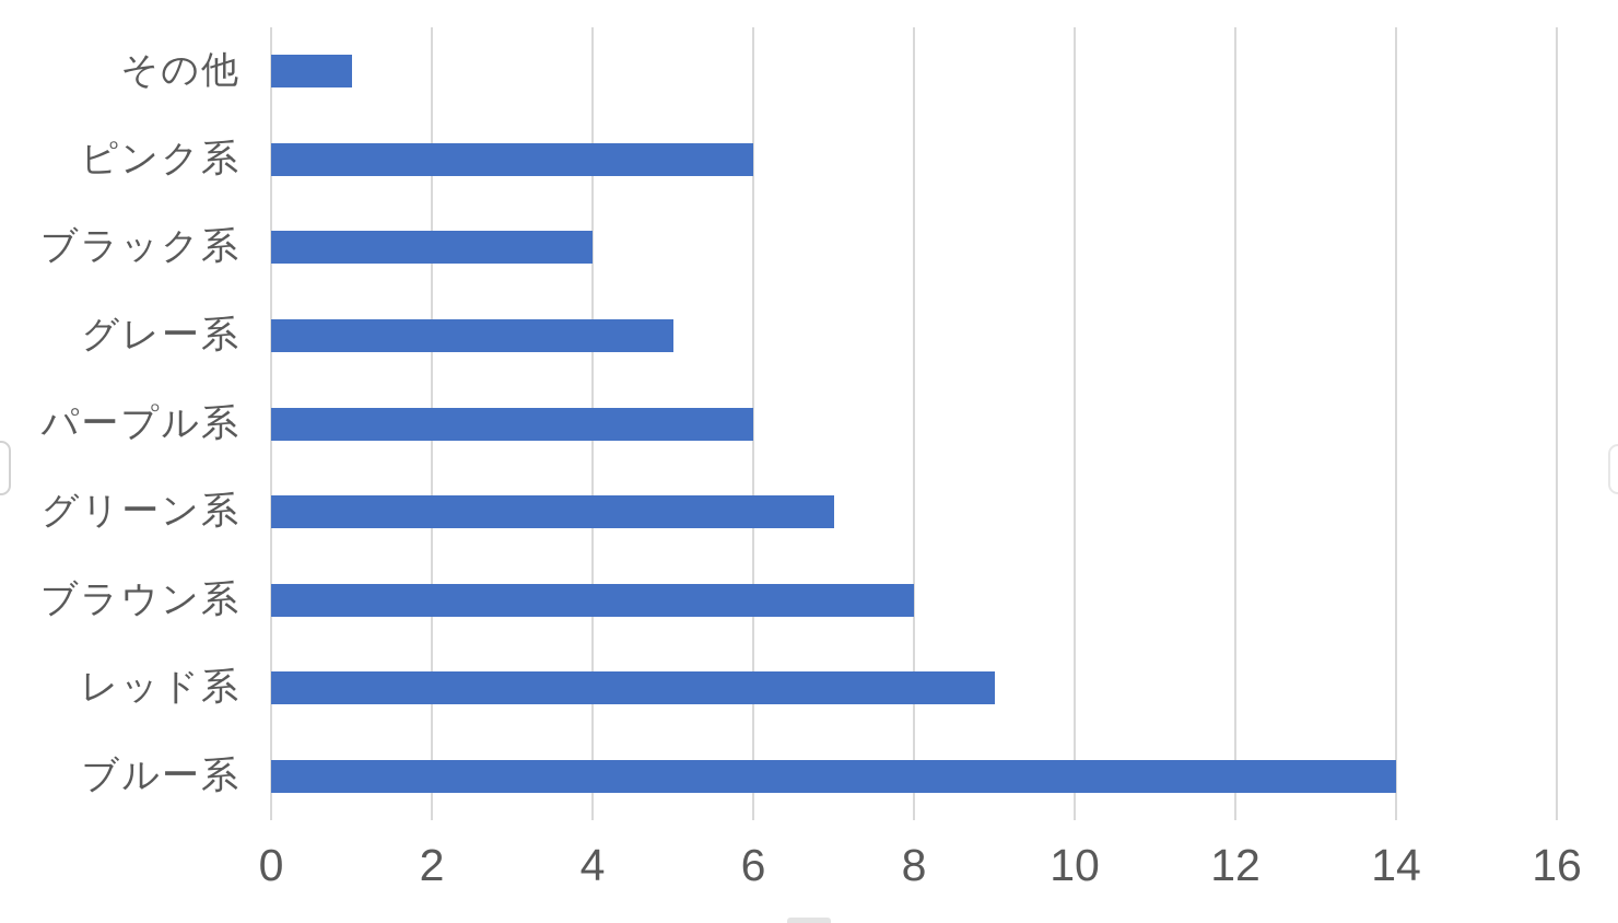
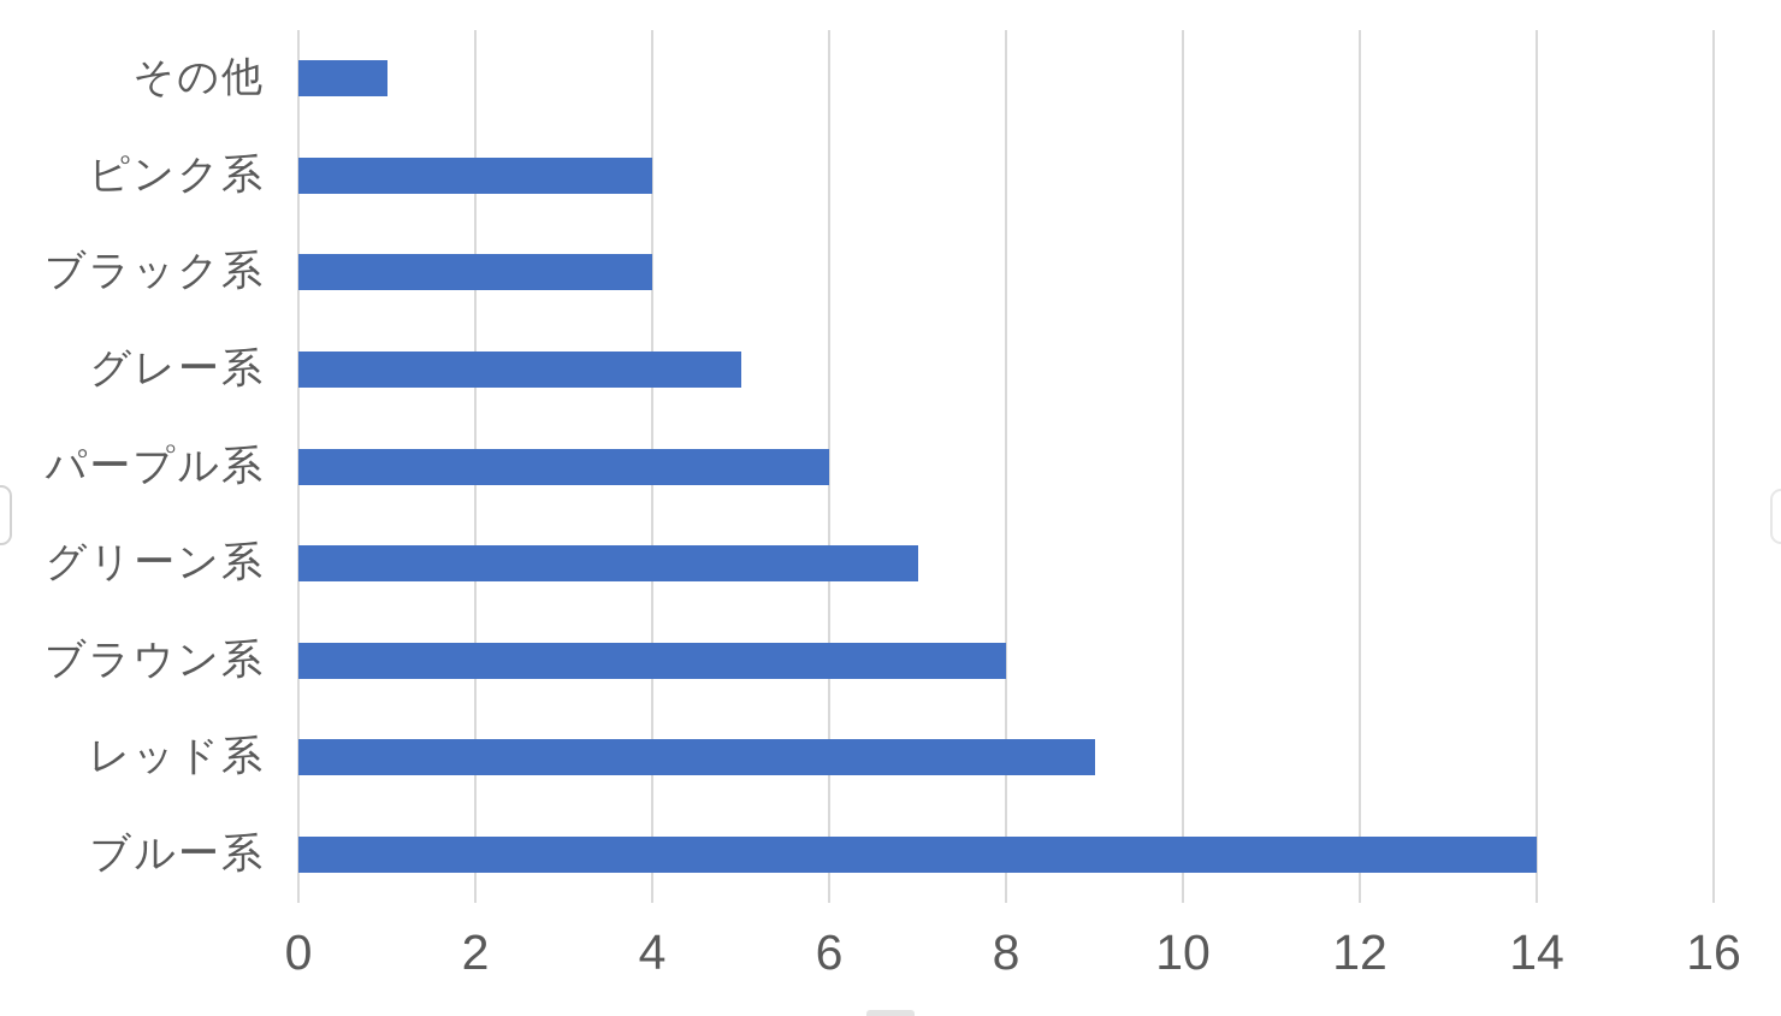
ピンク系: 6 -> 4
